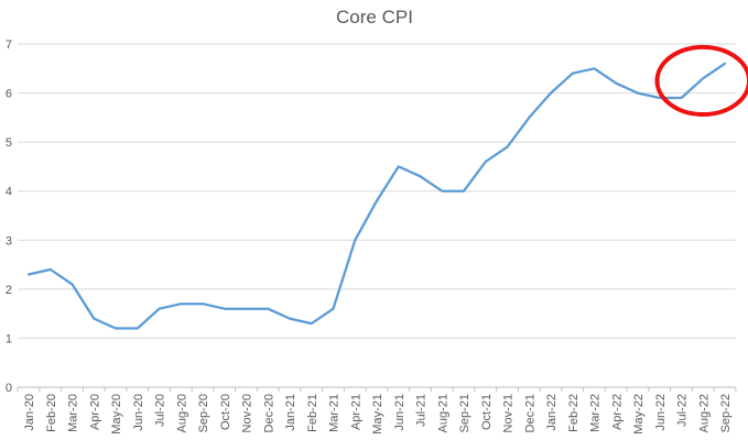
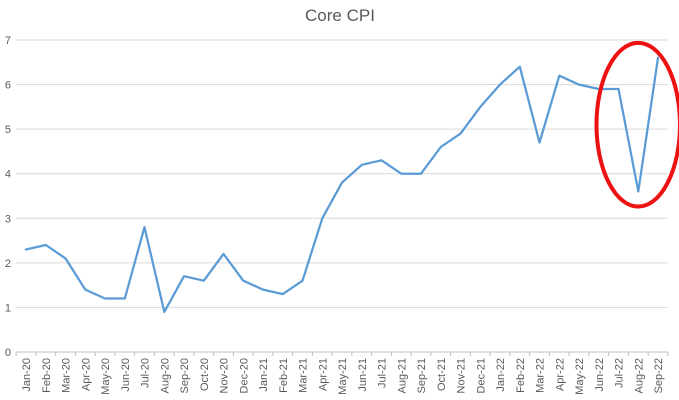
Jul-20: 1.6 -> 2.8
Aug-20: 1.7 -> 0.9
Nov-20: 1.6 -> 2.2
Jun-21: 4.5 -> 4.2
Mar-22: 6.5 -> 4.7
Aug-22: 6.3 -> 3.6
